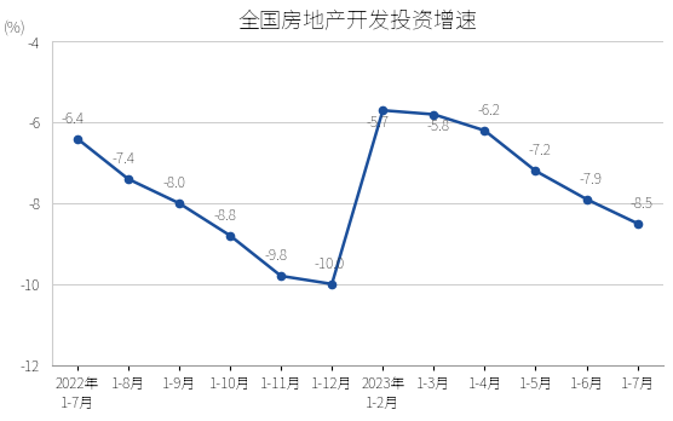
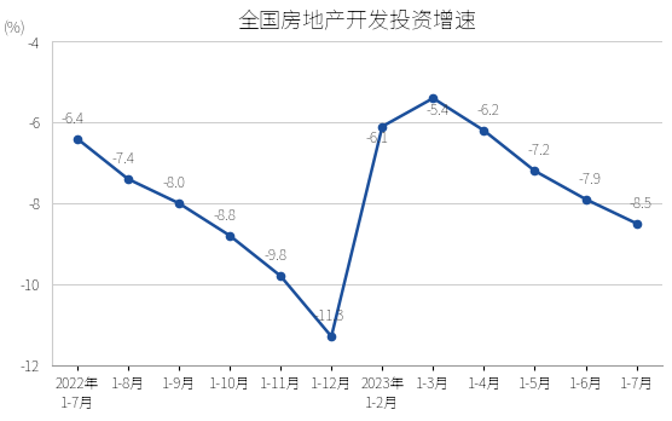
1-12月: -10.0 -> -11.3
2023年 1-2月: -5.7 -> -6.1
1-3月: -5.8 -> -5.4
